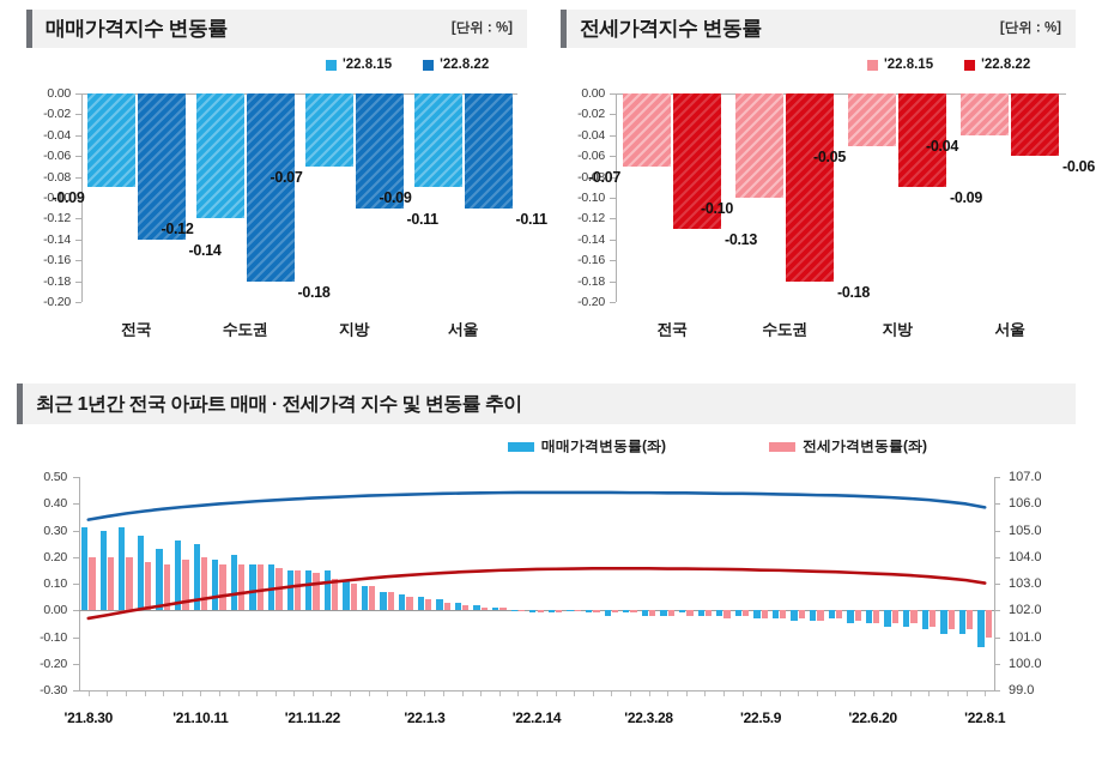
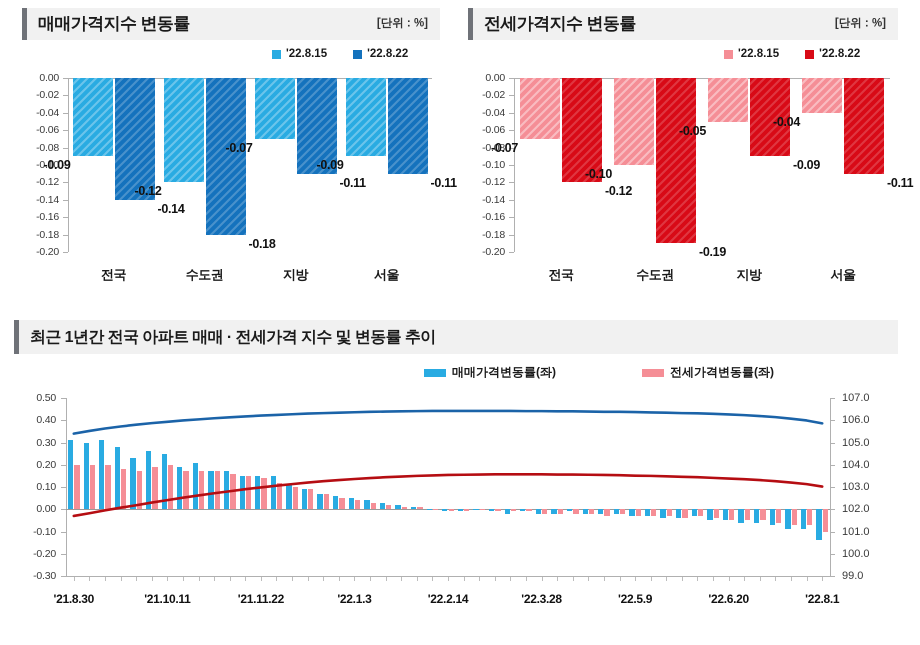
전세가격지수 변동률/'22.8.22/전국: -0.13 -> -0.12
전세가격지수 변동률/'22.8.22/수도권: -0.18 -> -0.19
전세가격지수 변동률/'22.8.22/서울: -0.06 -> -0.11
